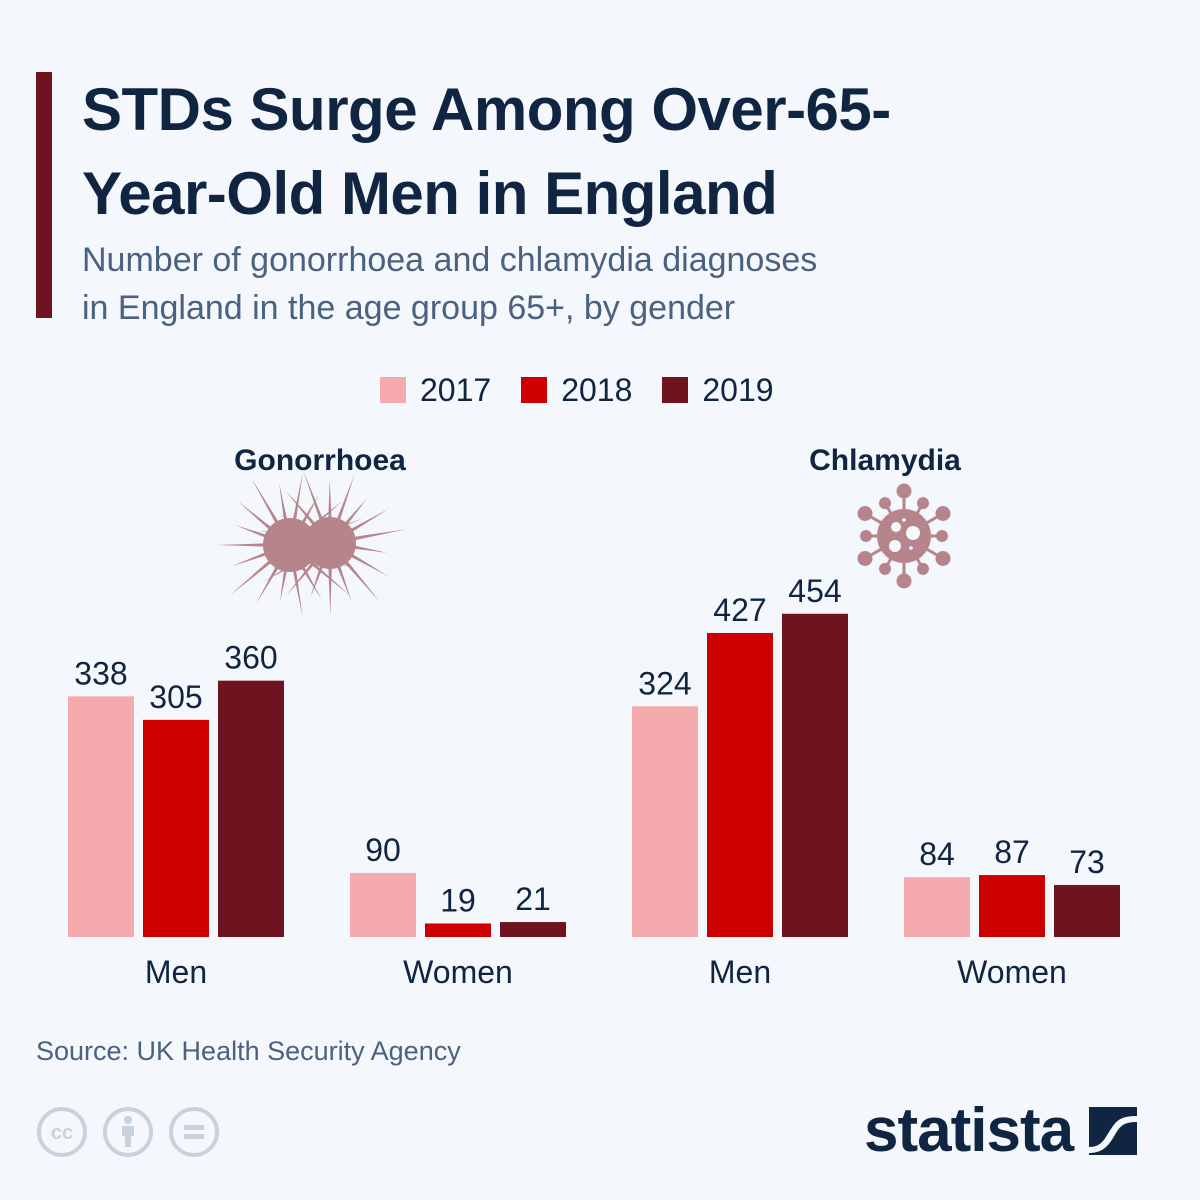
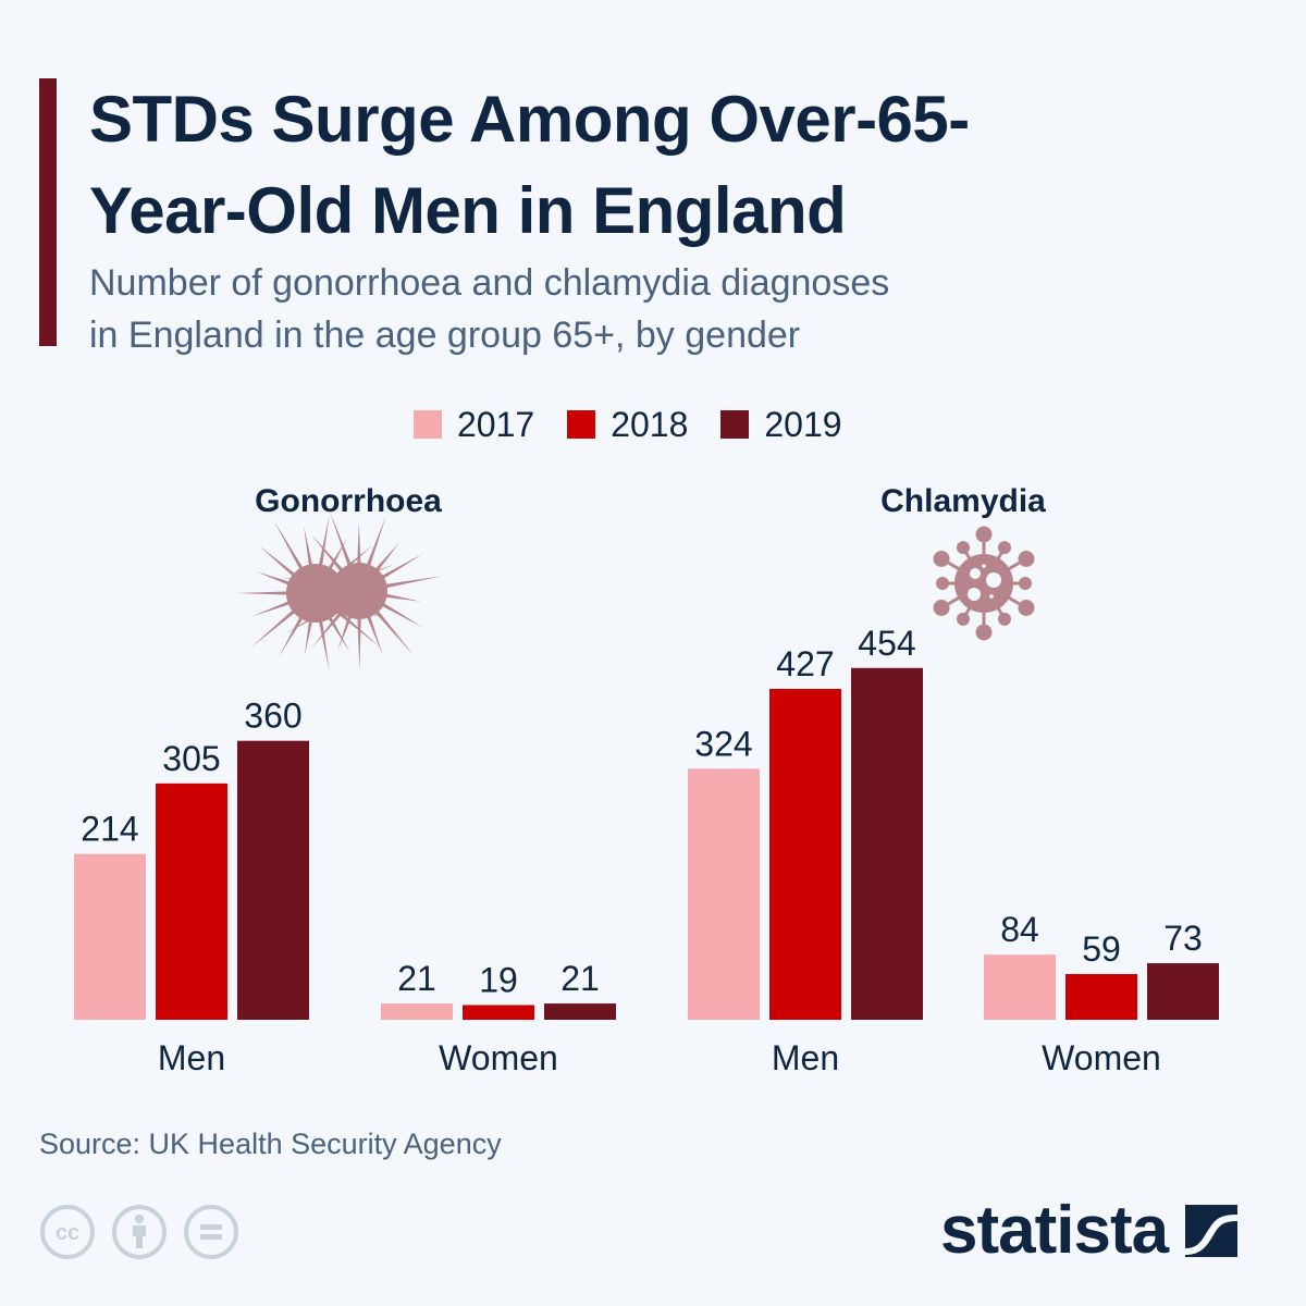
Gonorrhoea/2017/Men: 338 -> 214
Gonorrhoea/2017/Women: 90 -> 21
Chlamydia/2018/Women: 87 -> 59
